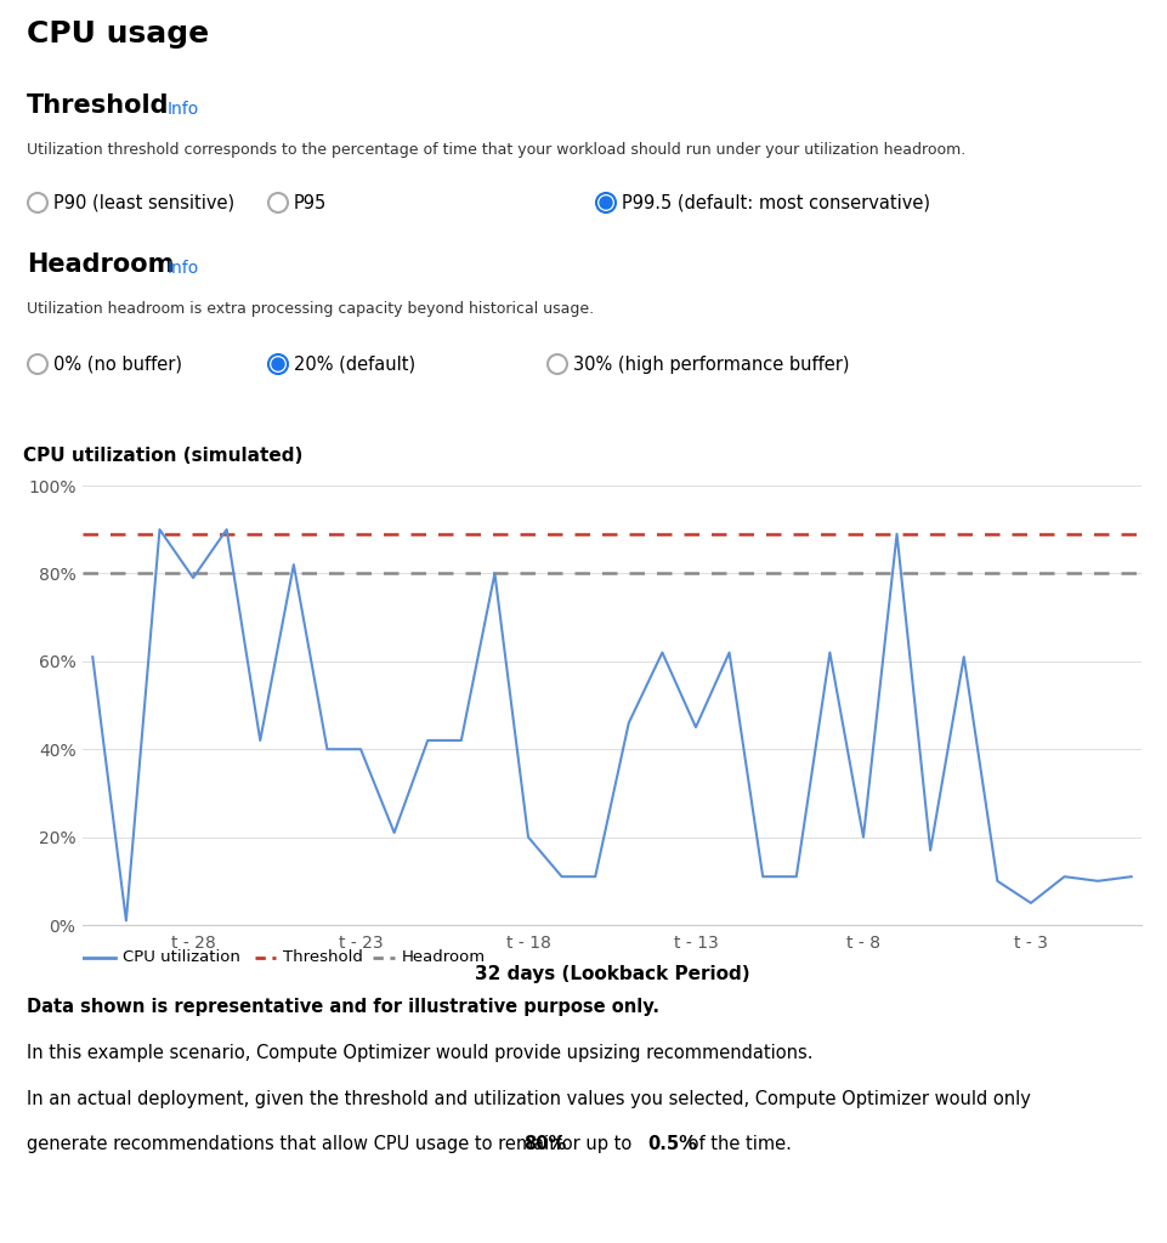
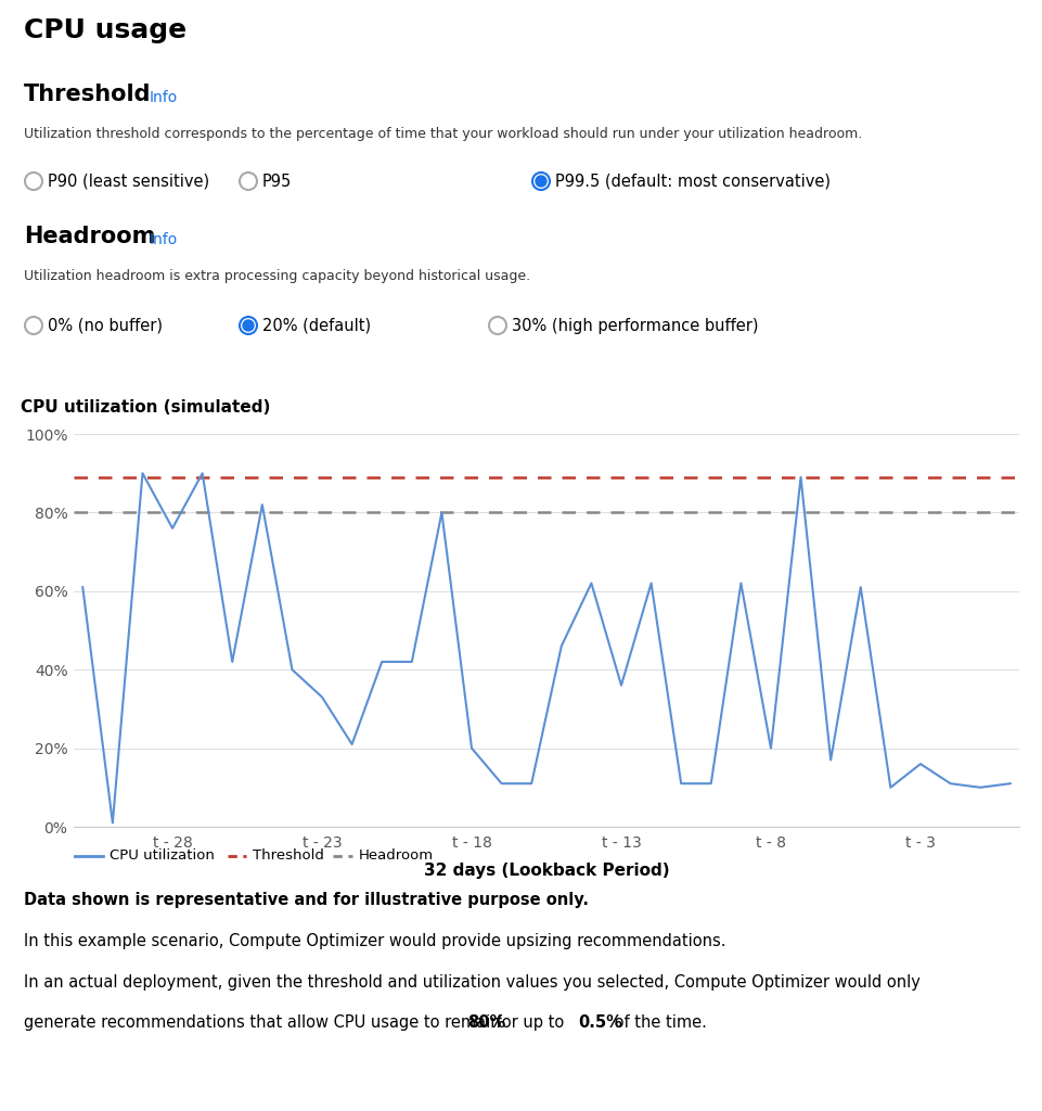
t - 28: 79% -> 76%
t - 23: 40% -> 33%
t - 13: 45% -> 36%
t - 3: 5% -> 16%
